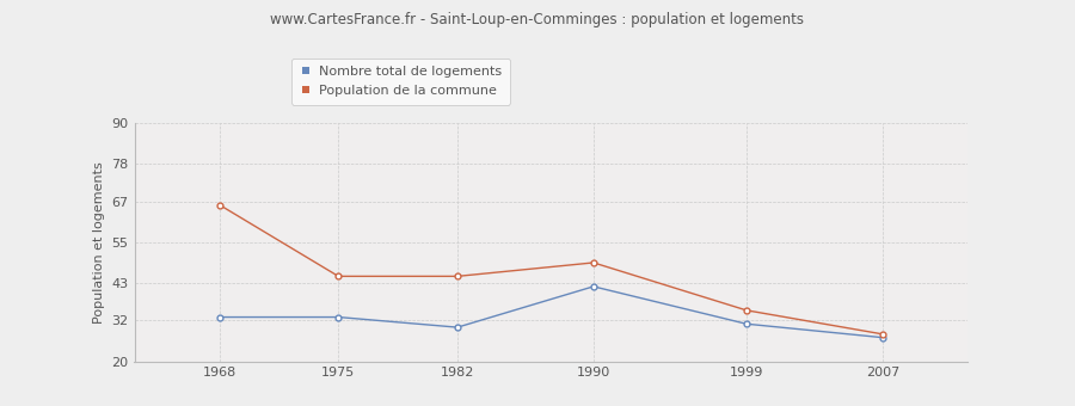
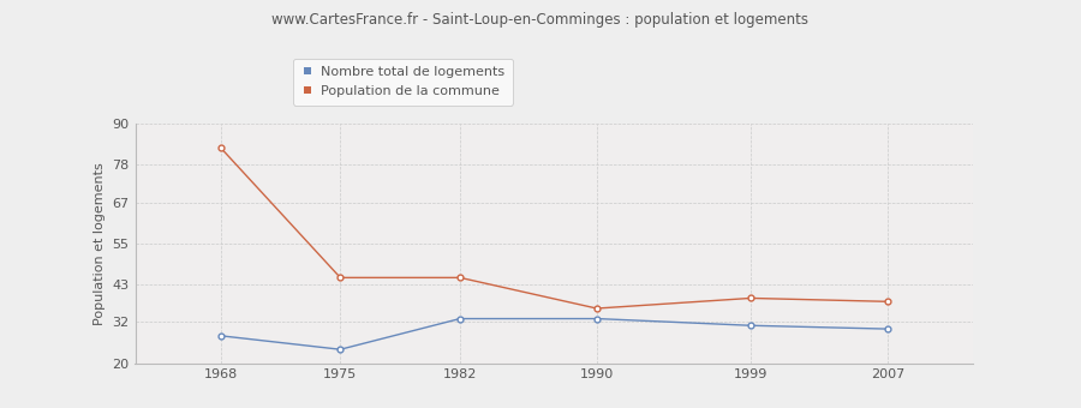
Nombre total de logements/1968: 33 -> 28
Population de la commune/1968: 66 -> 83
Nombre total de logements/1975: 33 -> 24
Nombre total de logements/1982: 30 -> 33
Nombre total de logements/1990: 42 -> 33
Population de la commune/1990: 49 -> 36
Population de la commune/1999: 35 -> 39
Nombre total de logements/2007: 27 -> 30
Population de la commune/2007: 28 -> 38
